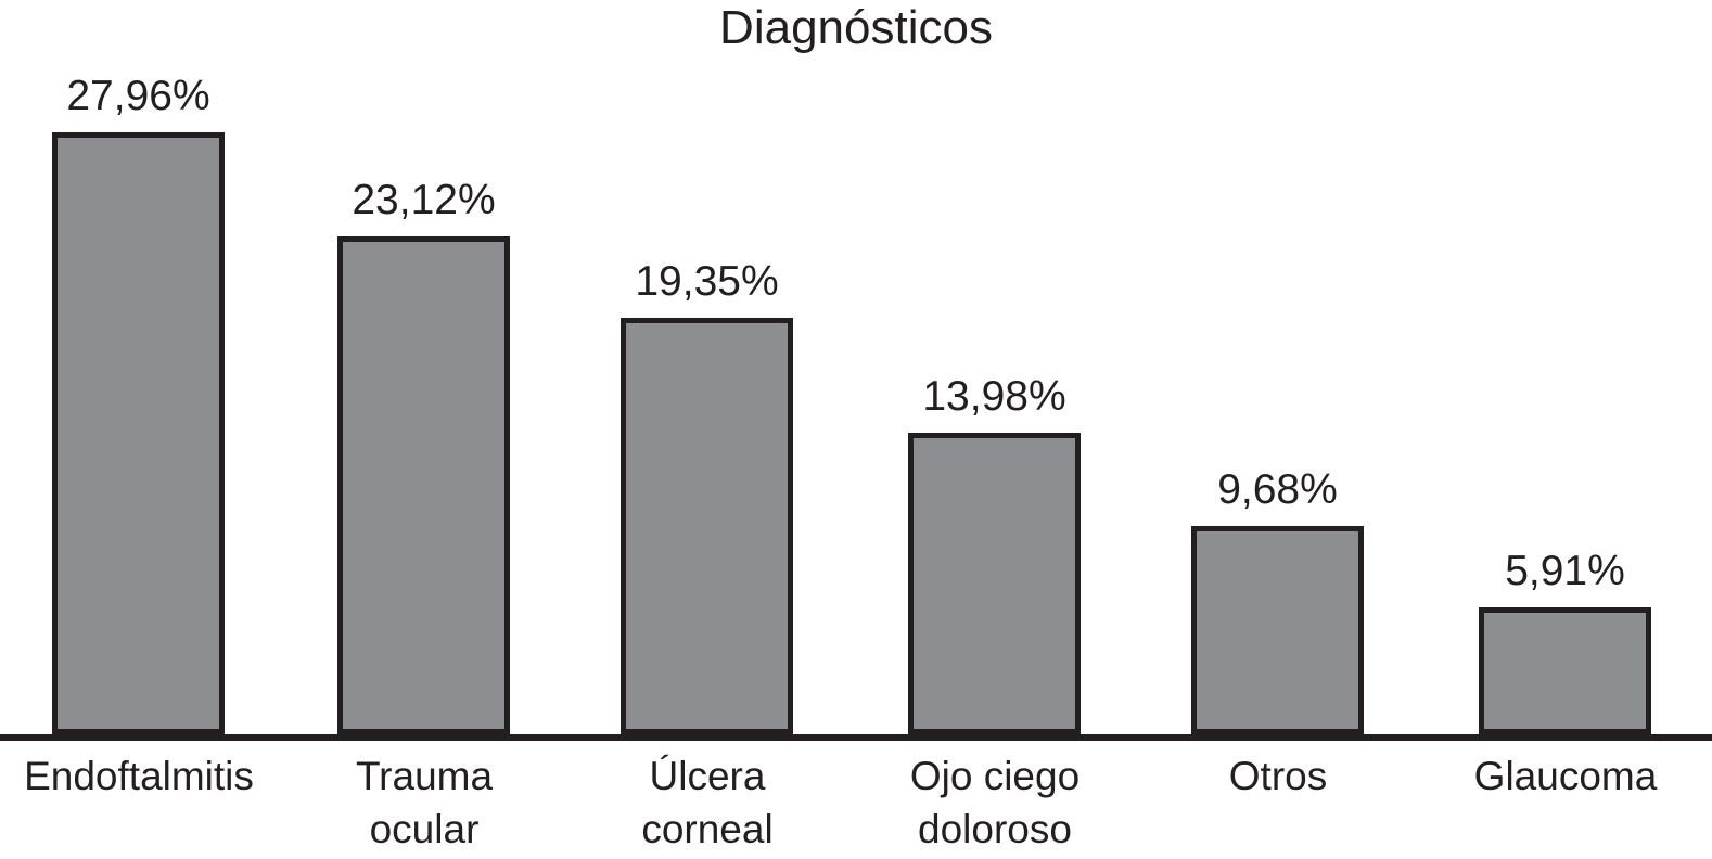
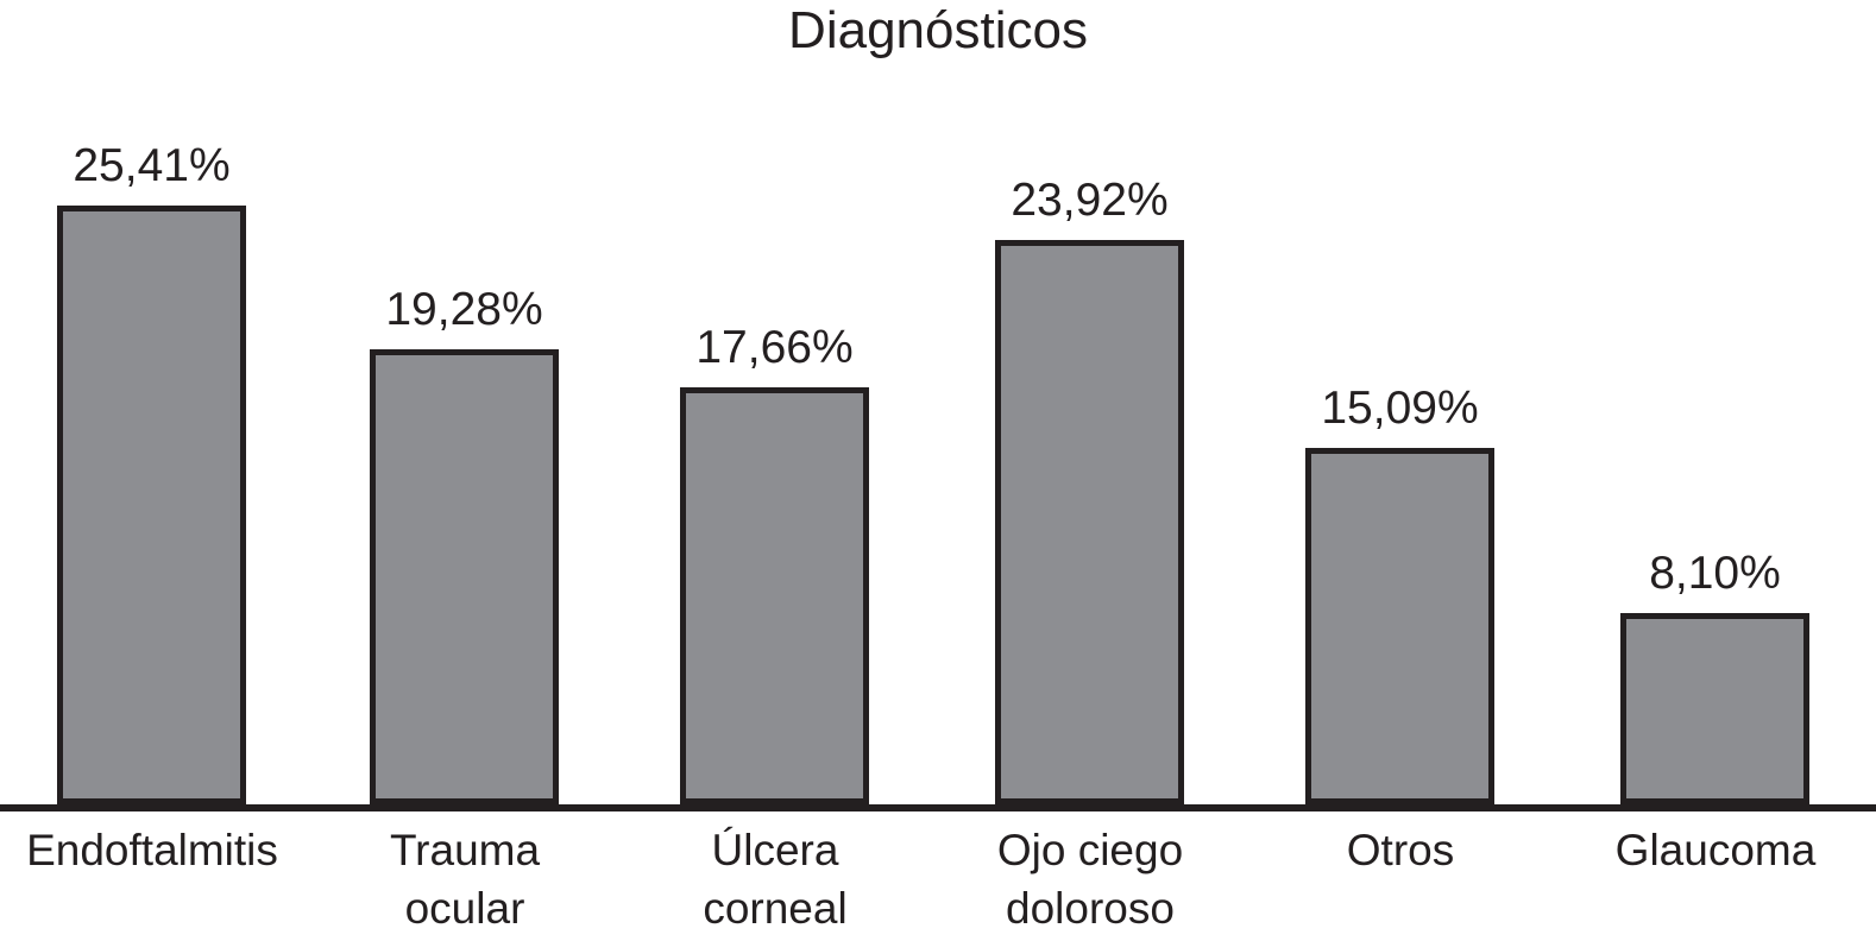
Endoftalmitis: 27,96% -> 25,41%
Trauma ocular: 23,12% -> 19,28%
Úlcera corneal: 19,35% -> 17,66%
Ojo ciego doloroso: 13,98% -> 23,92%
Otros: 9,68% -> 15,09%
Glaucoma: 5,91% -> 8,10%
